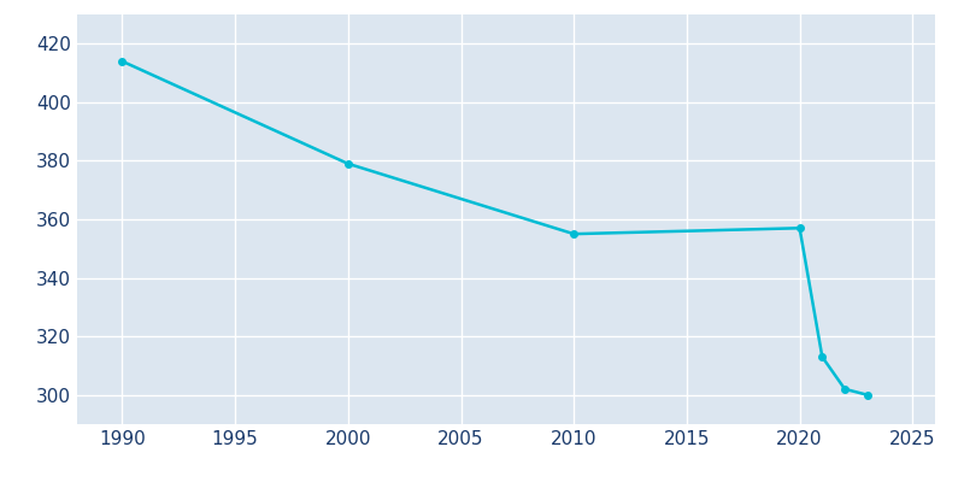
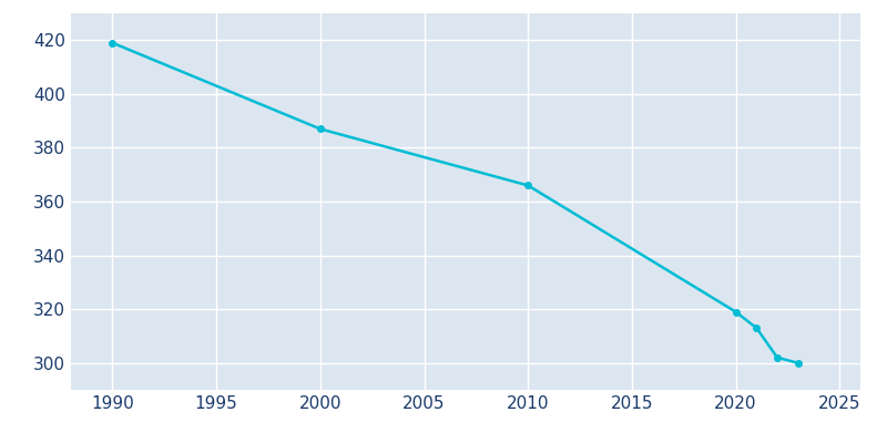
1990: 414 -> 419
2000: 379 -> 387
2010: 355 -> 366
2020: 357 -> 319
